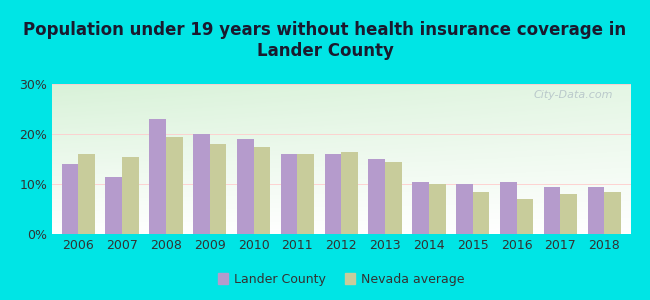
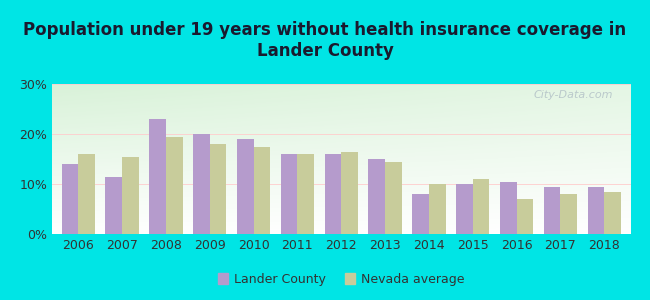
Lander County/2014: 10.5% -> 8.0%
Nevada average/2015: 8.5% -> 11.0%
